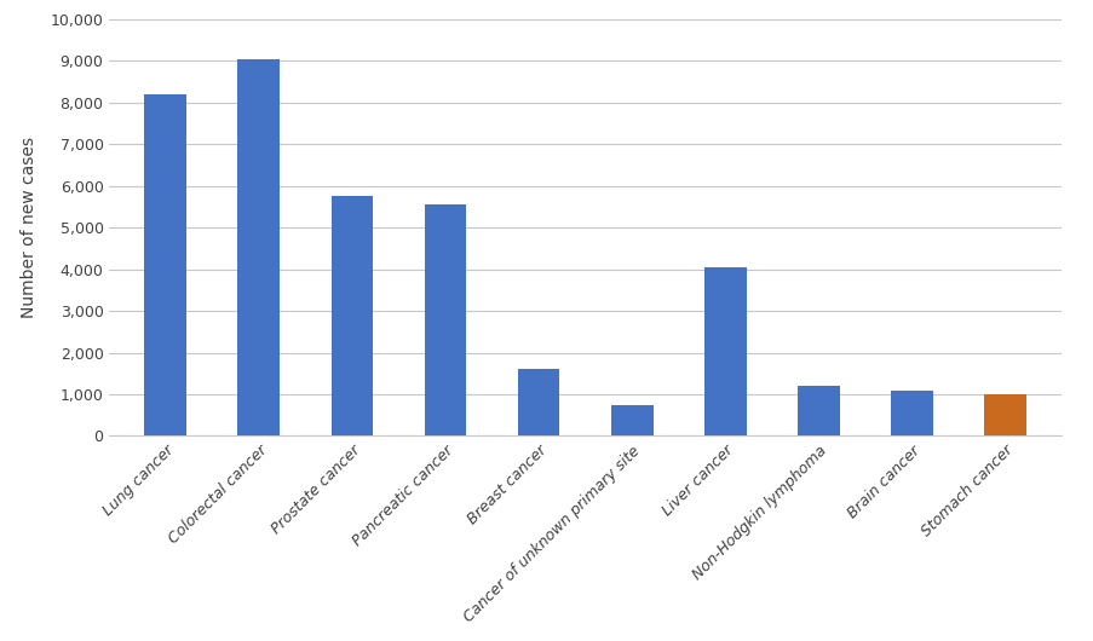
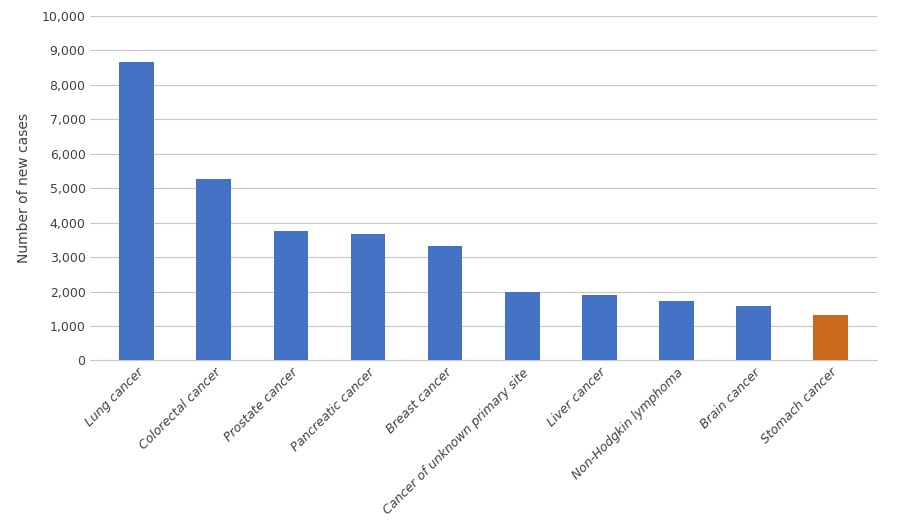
Lung cancer: 8,200 -> 8,650
Colorectal cancer: 9,050 -> 5,280
Prostate cancer: 5,750 -> 3,750
Pancreatic cancer: 5,550 -> 3,660
Breast cancer: 1,600 -> 3,320
Cancer of unknown primary site: 750 -> 2,000
Liver cancer: 4,050 -> 1,910
Non-Hodgkin lymphoma: 1,200 -> 1,730
Brain cancer: 1,100 -> 1,580
Stomach cancer: 1,000 -> 1,320
